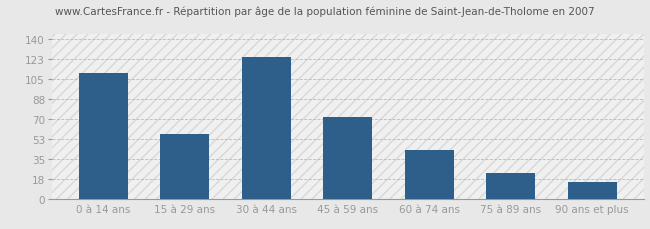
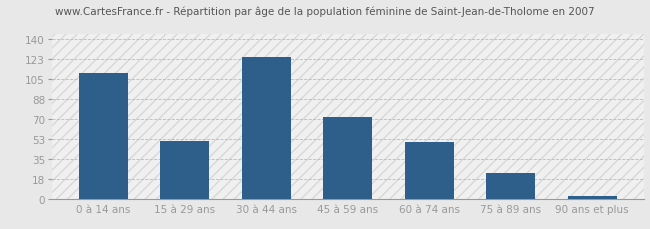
15 à 29 ans: 57 -> 51
60 à 74 ans: 43 -> 50
90 ans et plus: 15 -> 3
